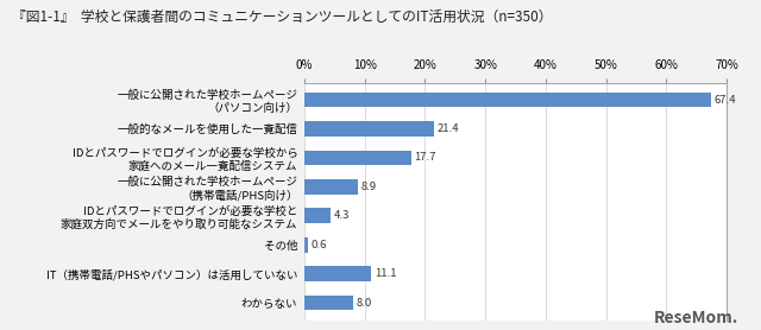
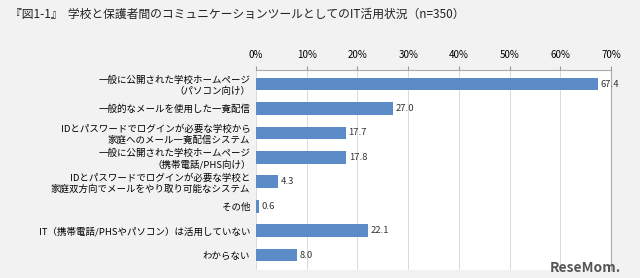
一般的なメールを使用した一斍配信: 21.4 -> 27.0
一般に公開された学校ホームページ （携帯電話/PHS向け）: 8.9 -> 17.8
IT（携帯電話/PHSやパソコン）は活用していない: 11.1 -> 22.1
